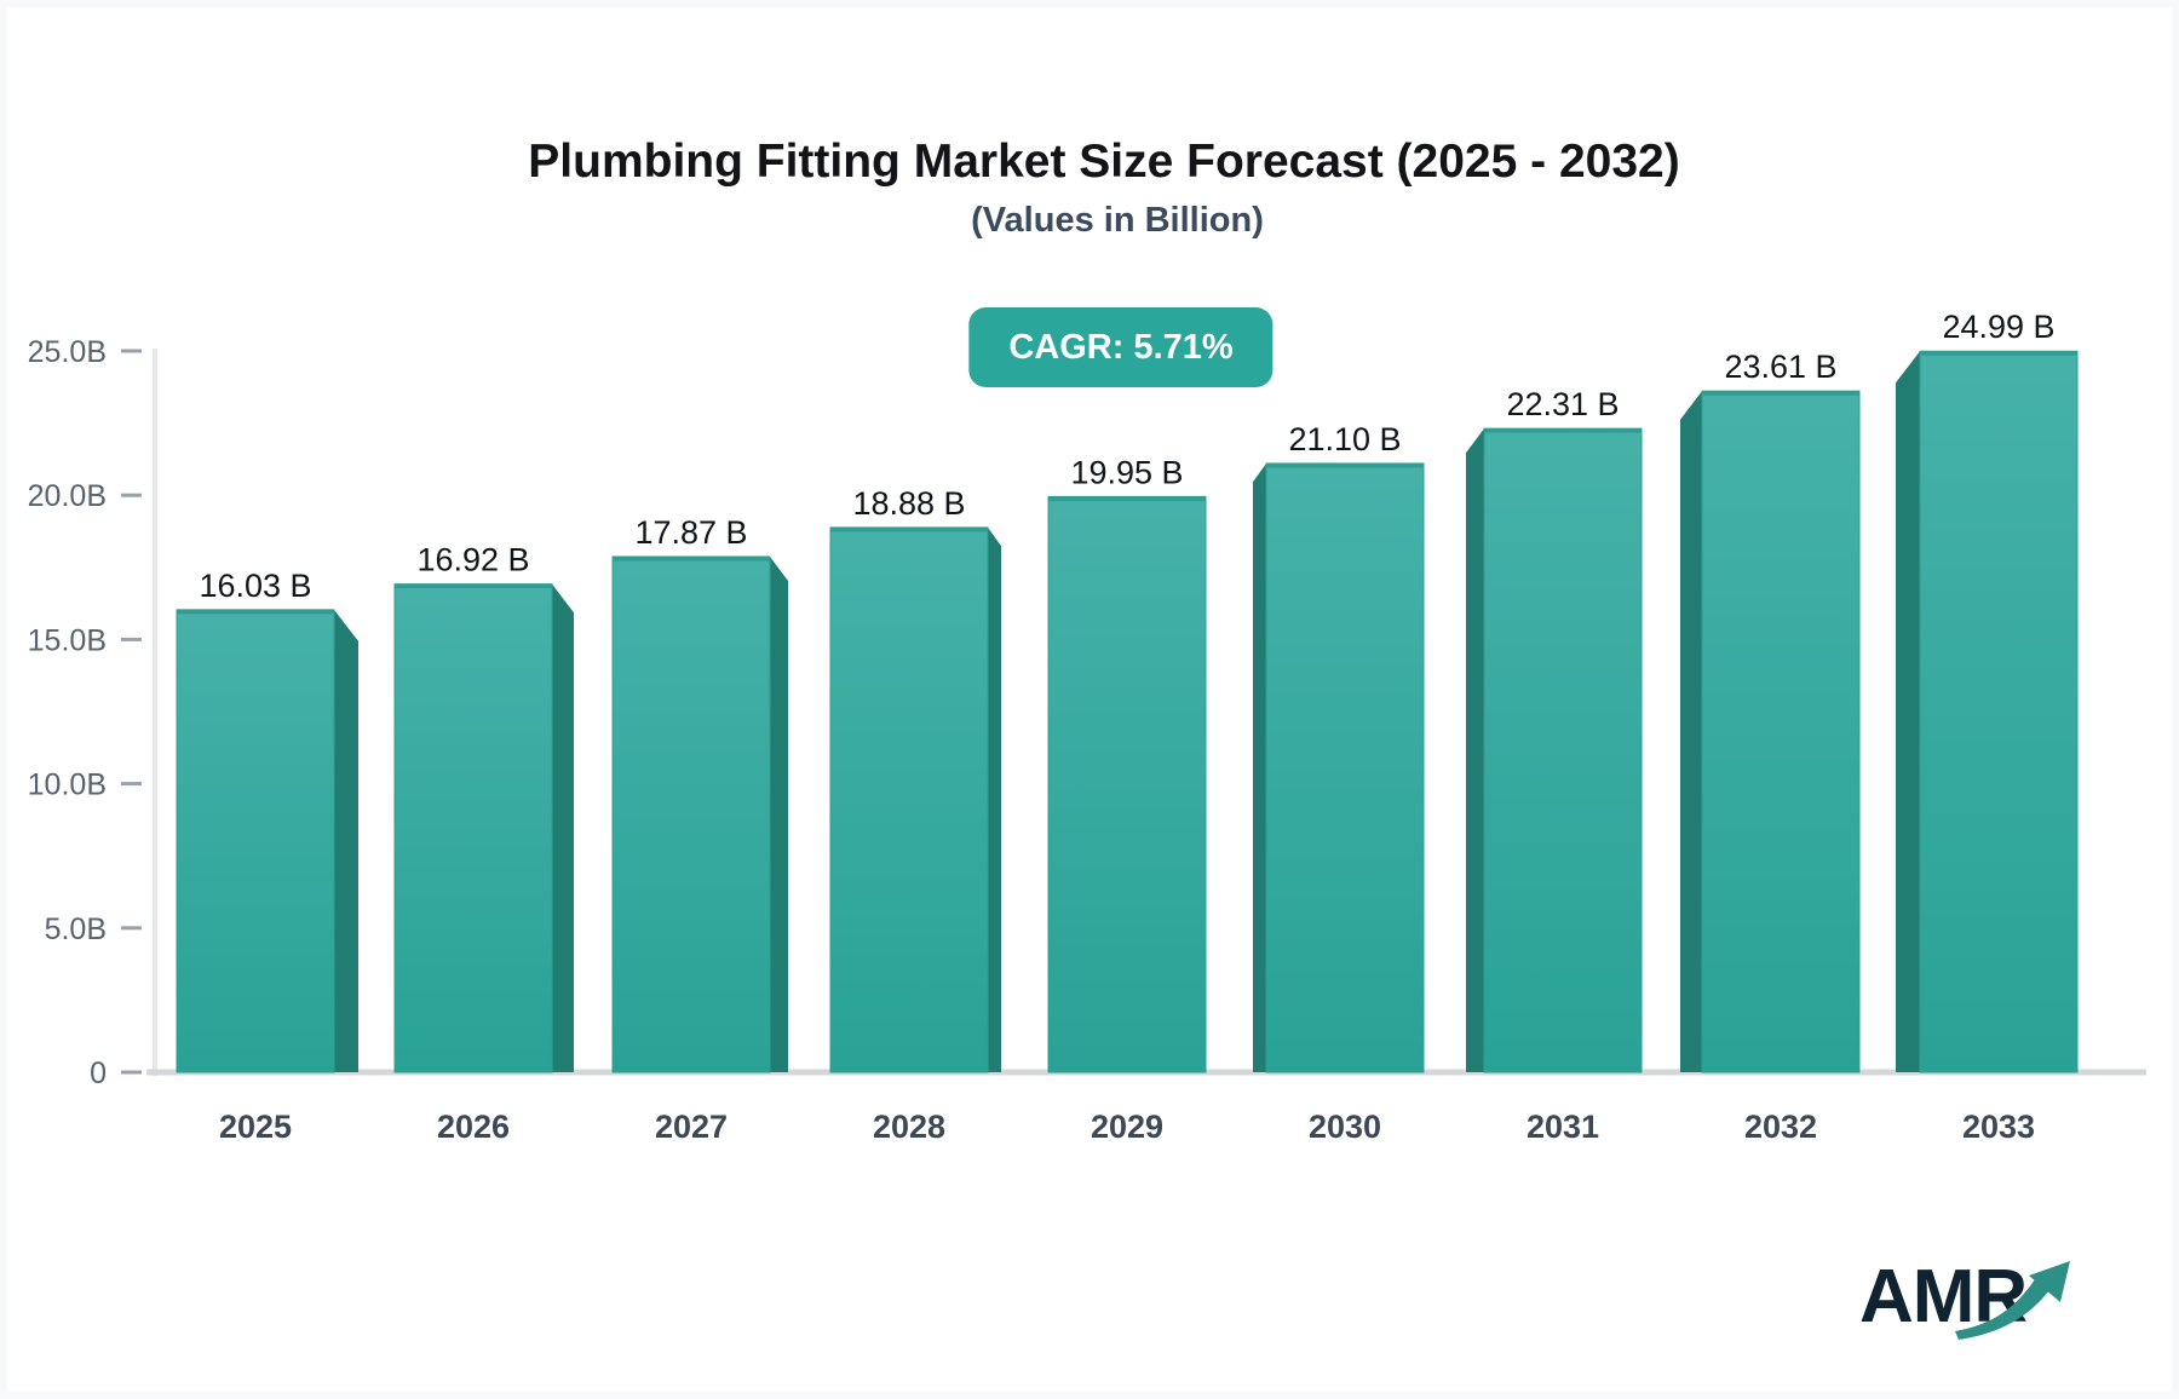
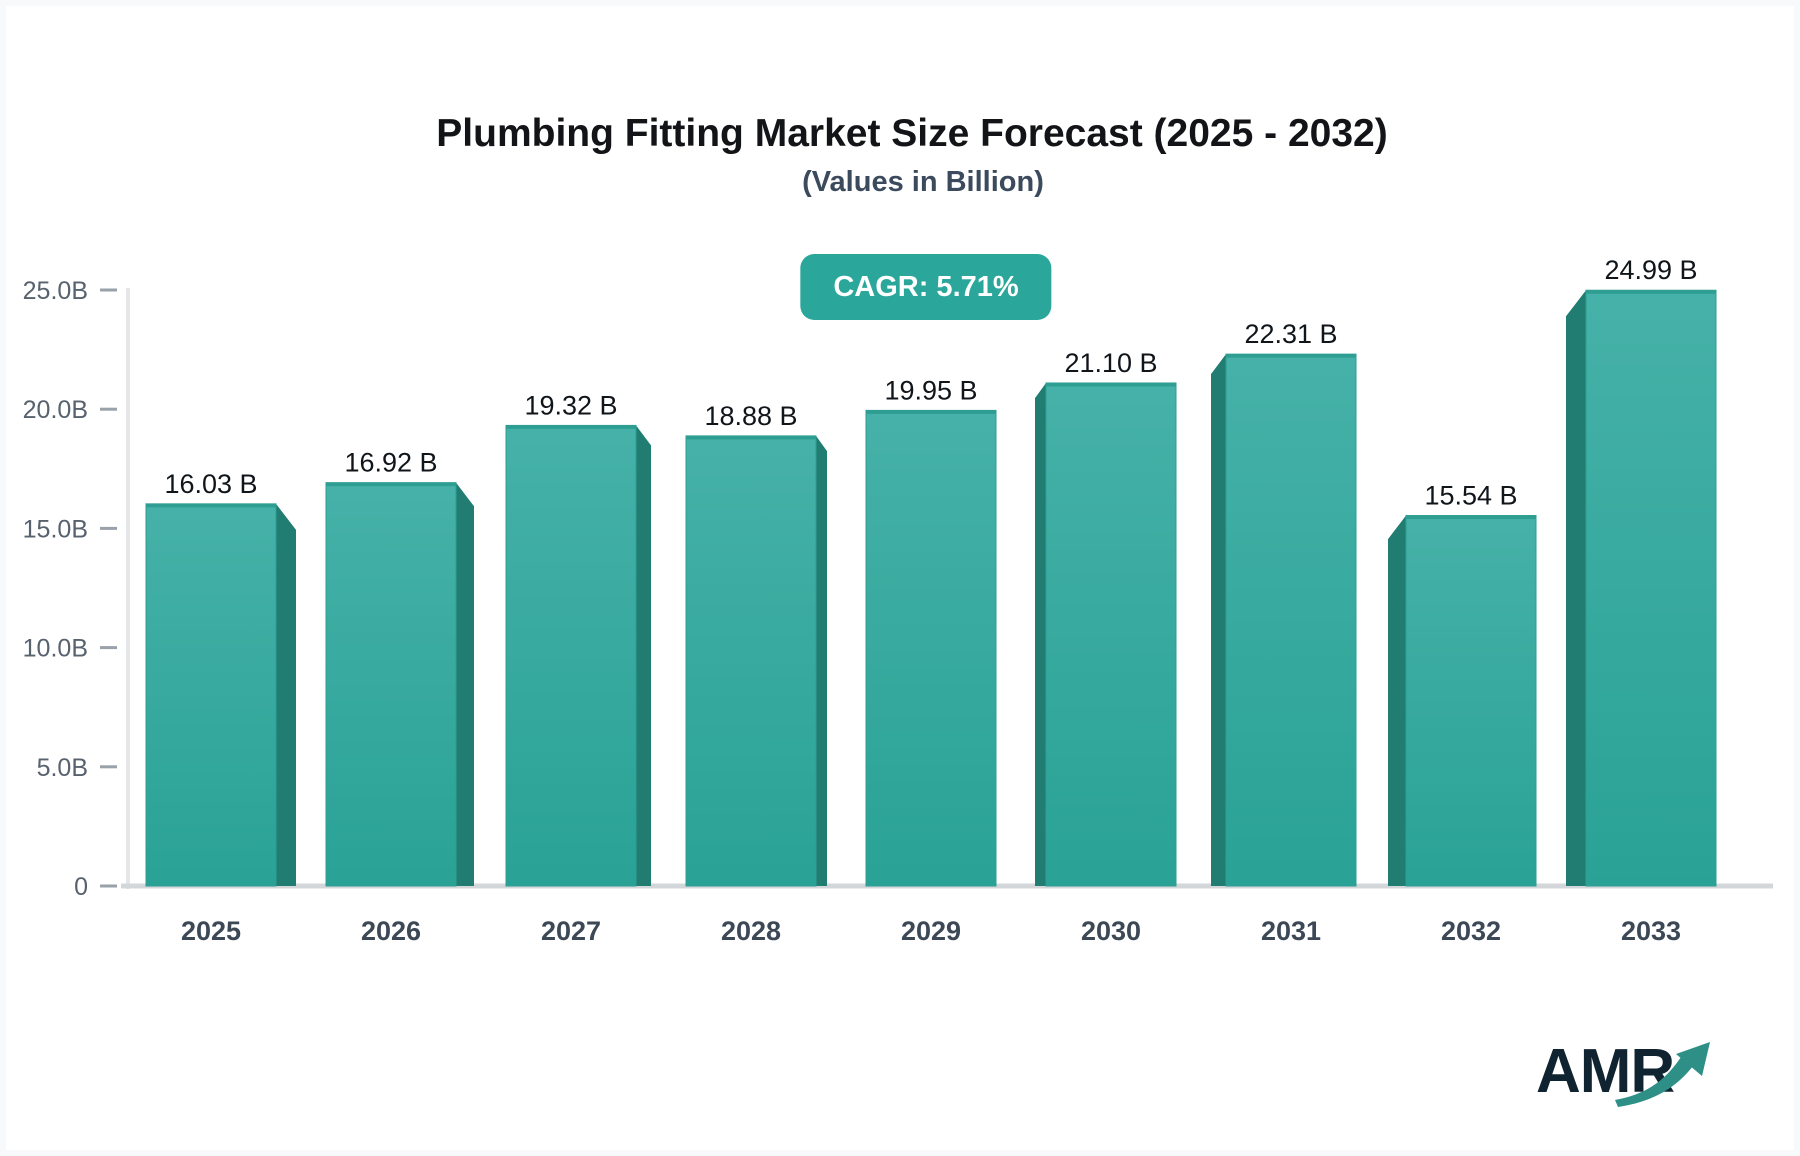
2027: 17.87 -> 19.32
2032: 23.61 -> 15.54
